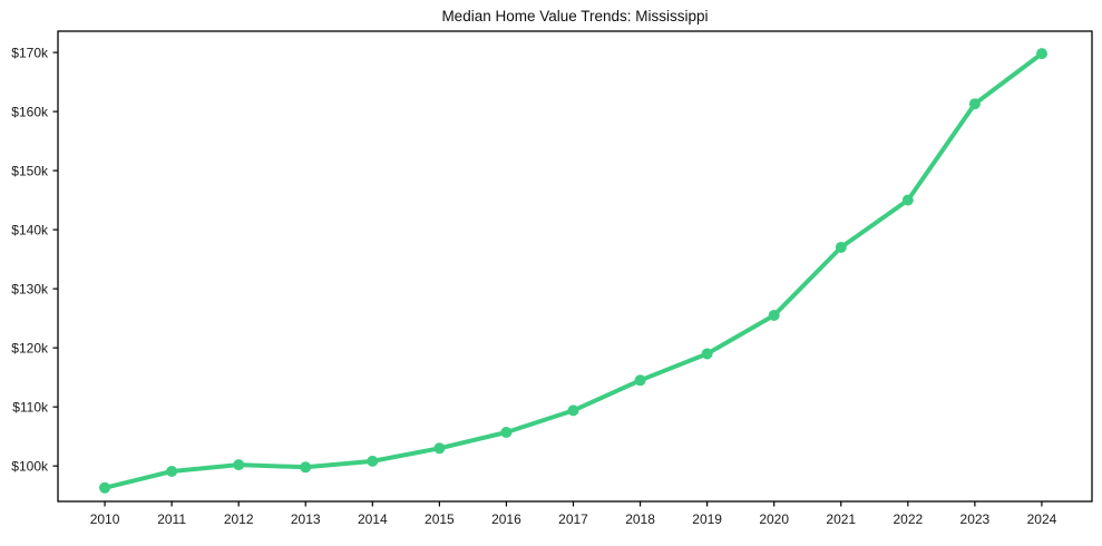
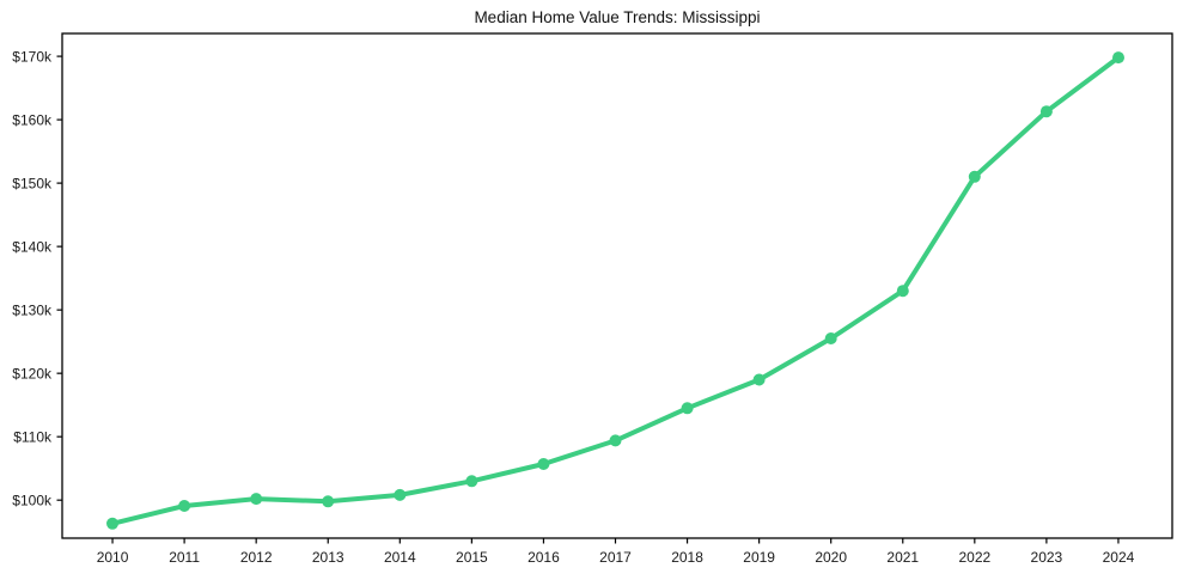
2021: $137k -> $133k
2022: $145k -> $151k
